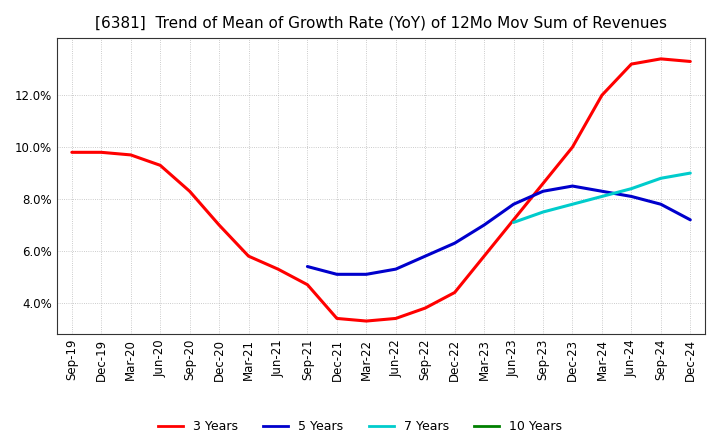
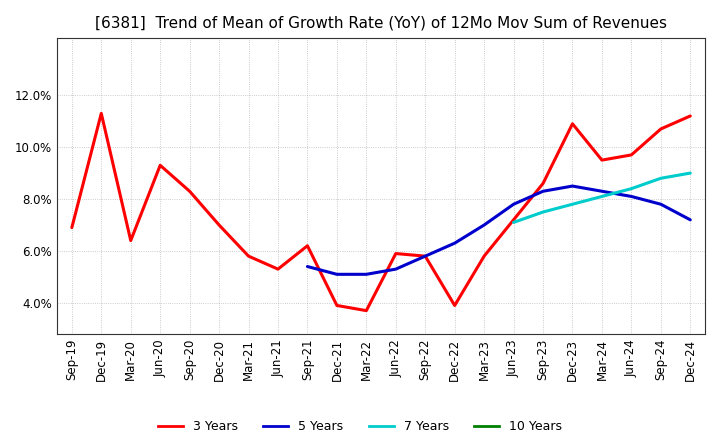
3 Years/Sep-19: 9.8% -> 6.9%
3 Years/Dec-19: 9.8% -> 11.3%
3 Years/Mar-20: 9.7% -> 6.4%
3 Years/Sep-21: 4.7% -> 6.2%
3 Years/Dec-21: 3.4% -> 3.9%
3 Years/Mar-22: 3.3% -> 3.7%
3 Years/Jun-22: 3.4% -> 5.9%
3 Years/Sep-22: 3.8% -> 5.8%
3 Years/Dec-22: 4.4% -> 3.9%
3 Years/Dec-23: 10.0% -> 10.9%
3 Years/Mar-24: 12.0% -> 9.5%
3 Years/Jun-24: 13.2% -> 9.7%
3 Years/Sep-24: 13.4% -> 10.7%
3 Years/Dec-24: 13.3% -> 11.2%
